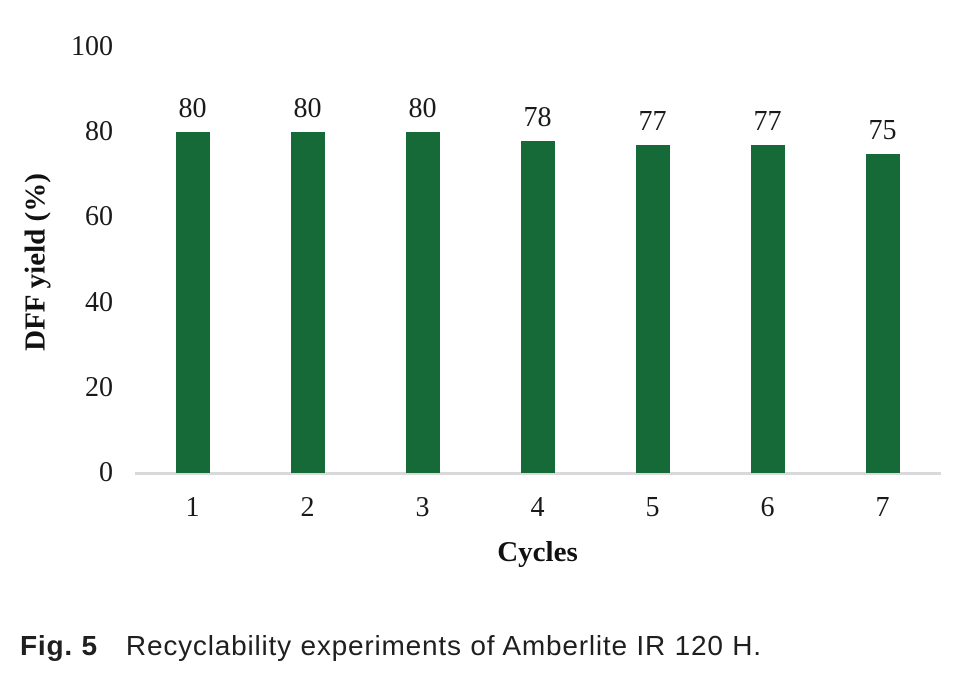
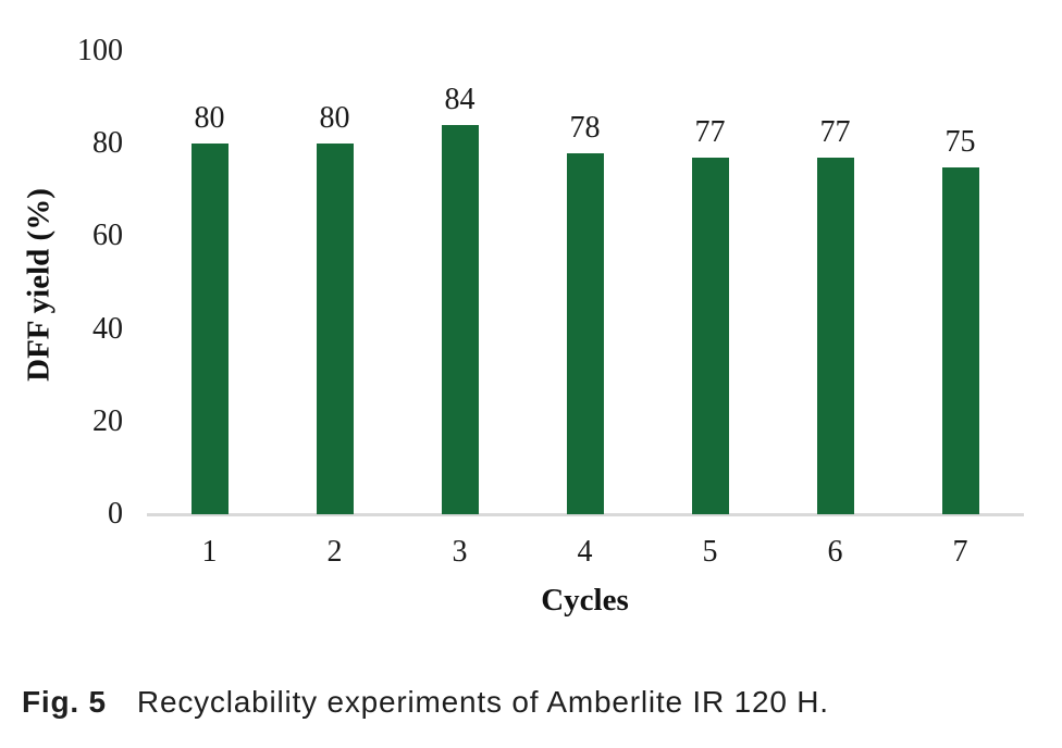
3: 80 -> 84
